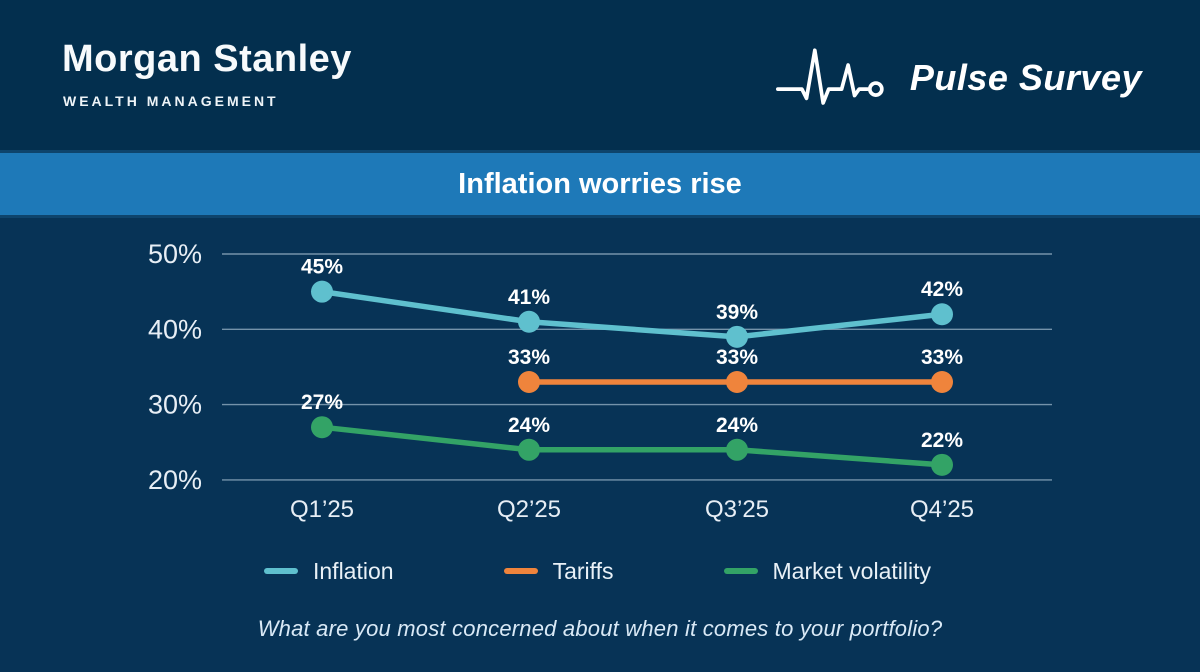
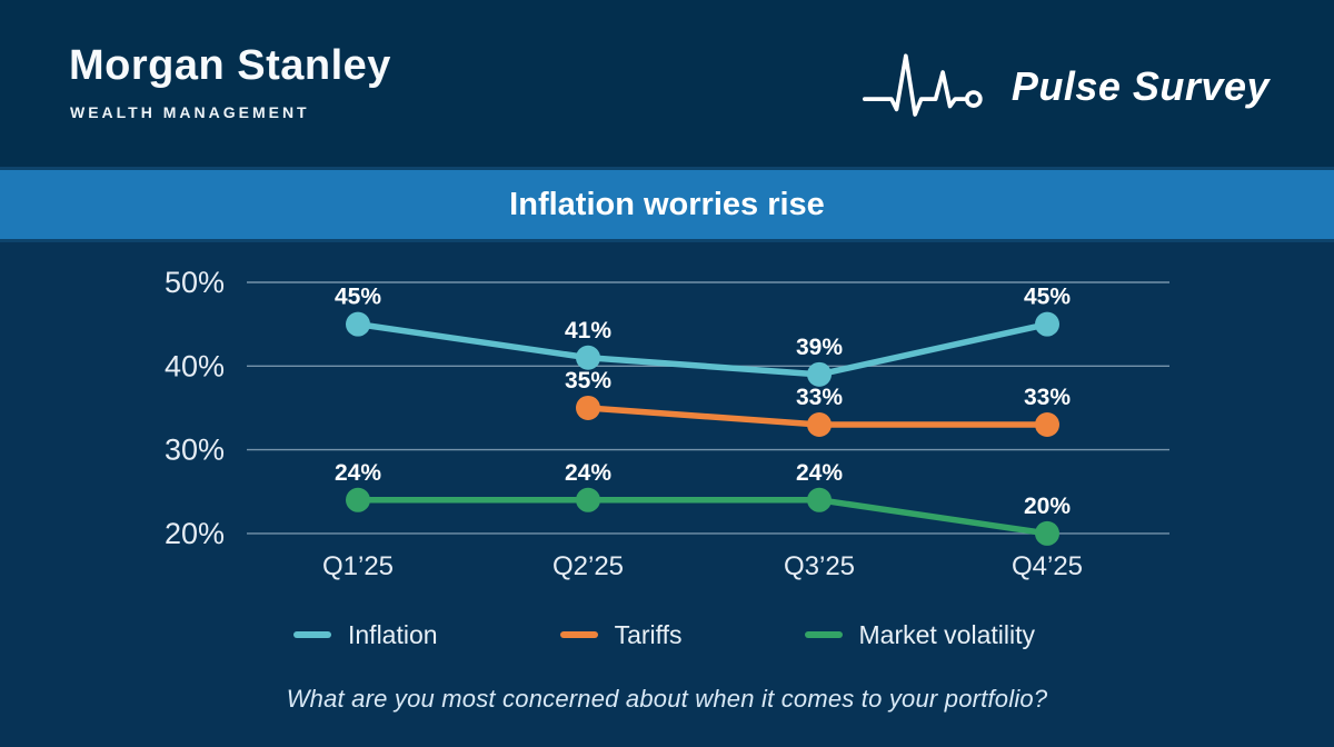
Market volatility/Q1’25: 27% -> 24%
Tariffs/Q2’25: 33% -> 35%
Inflation/Q4’25: 42% -> 45%
Market volatility/Q4’25: 22% -> 20%
